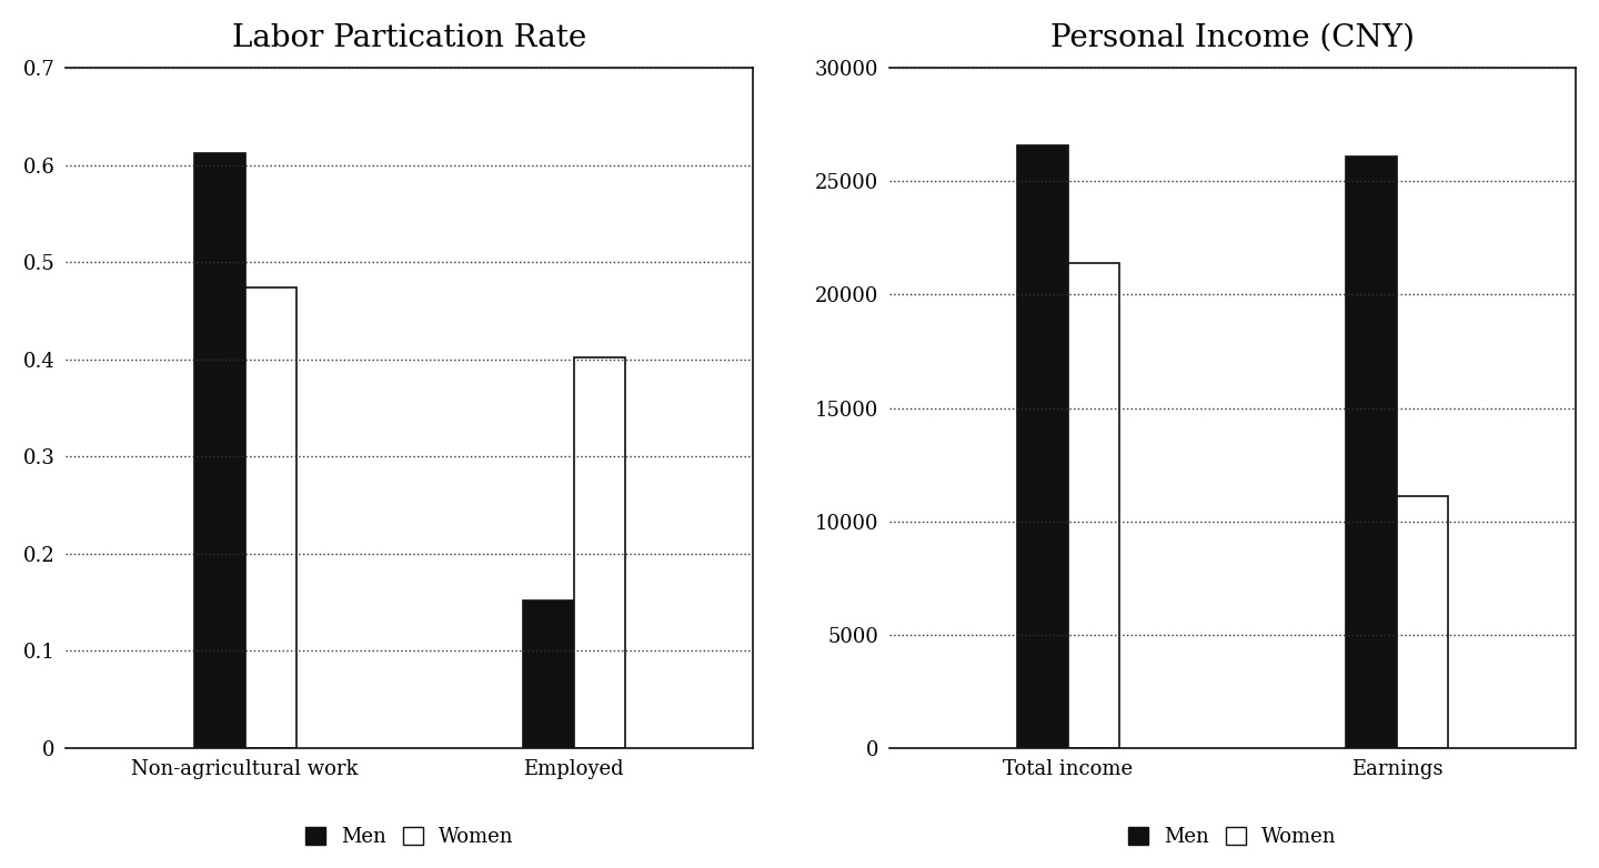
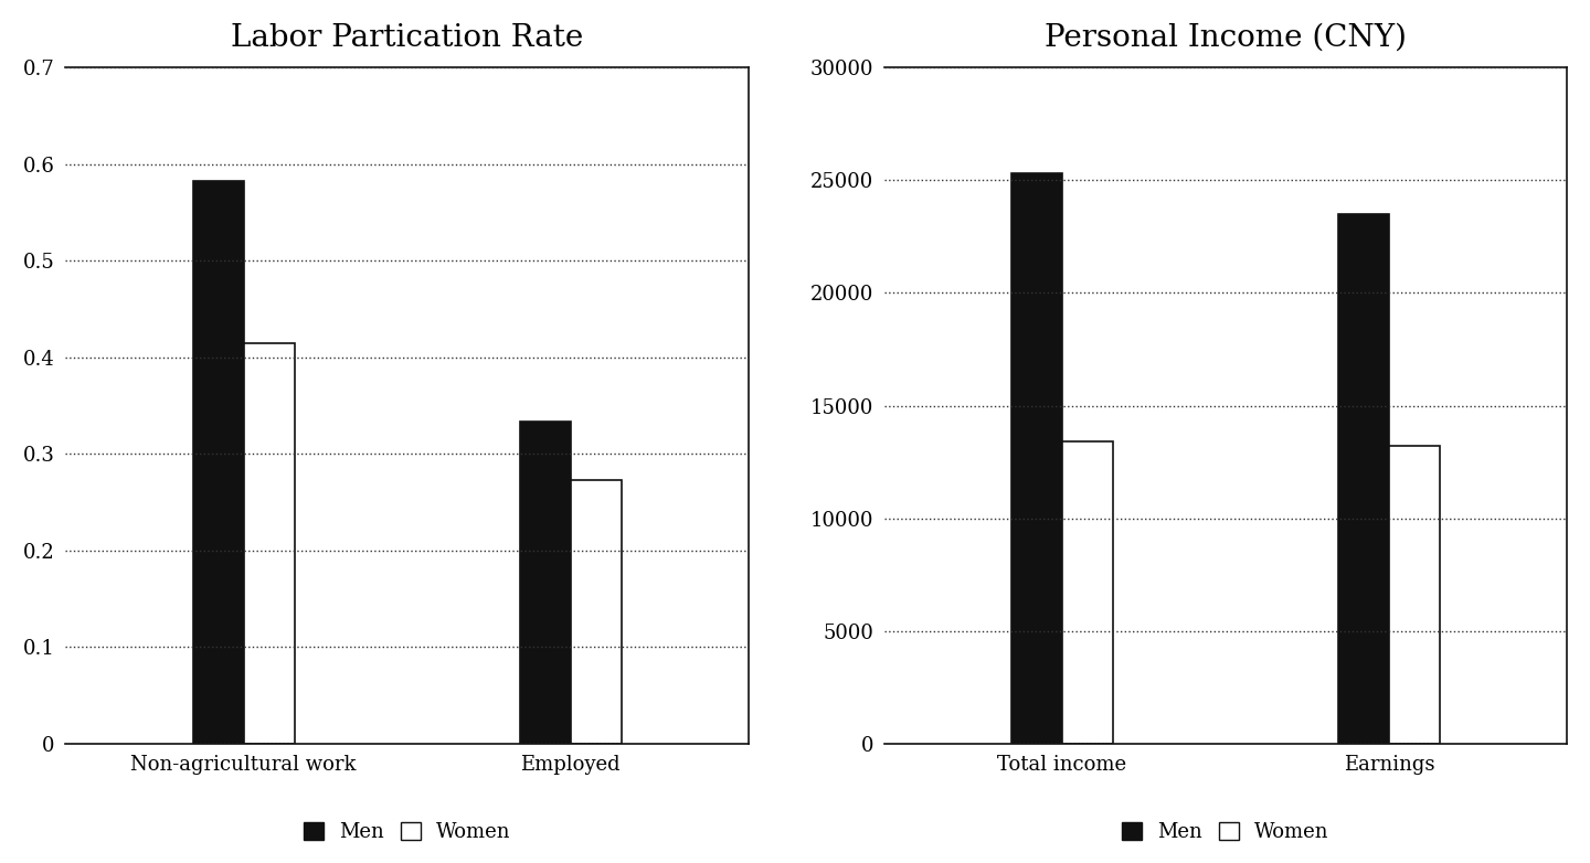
Labor Partication Rate/Men/Non-agricultural work: 0.612 -> 0.583
Labor Partication Rate/Women/Non-agricultural work: 0.474 -> 0.415
Labor Partication Rate/Men/Employed: 0.152 -> 0.334
Labor Partication Rate/Women/Employed: 0.402 -> 0.273
Personal Income (CNY)/Men/Total income: 26600 -> 25300
Personal Income (CNY)/Women/Total income: 21400 -> 13400
Personal Income (CNY)/Men/Earnings: 26100 -> 23500
Personal Income (CNY)/Women/Earnings: 11100 -> 13200
